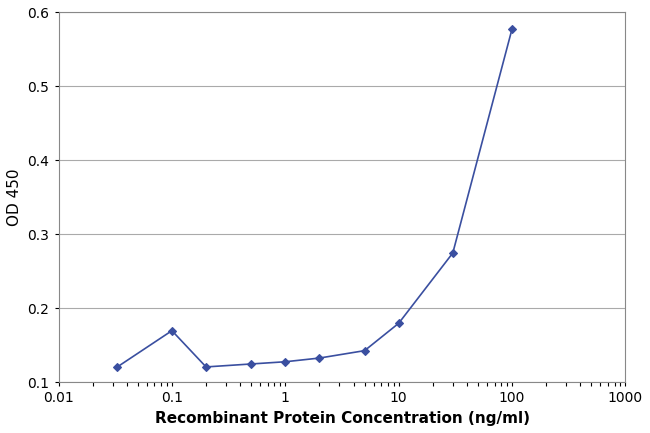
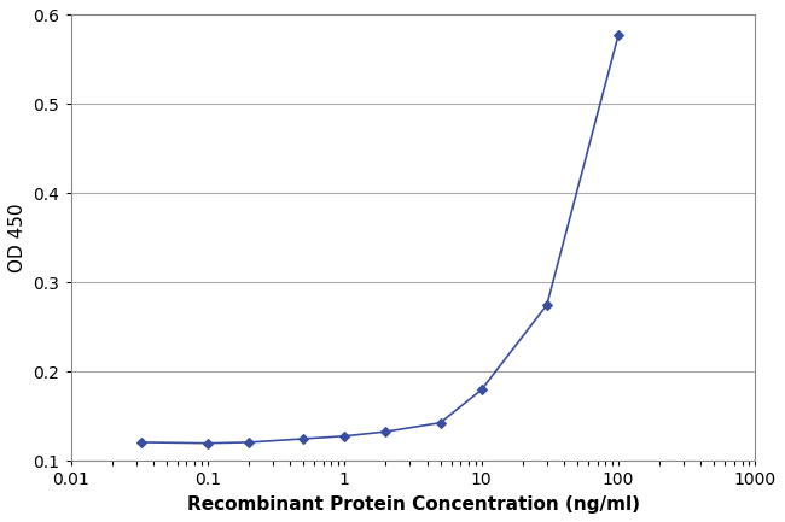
0.1: 0.170 -> 0.120
